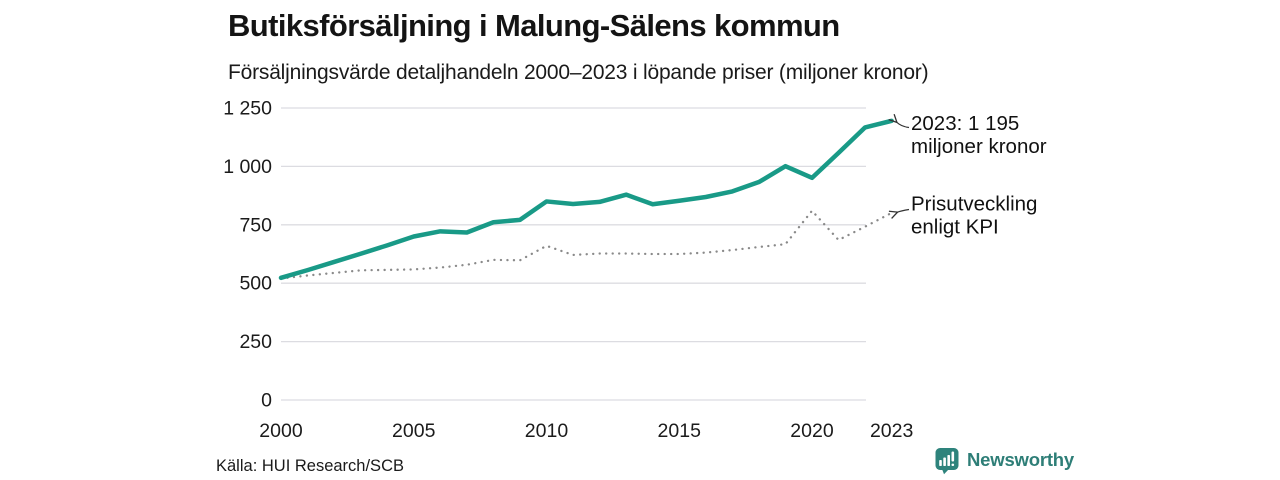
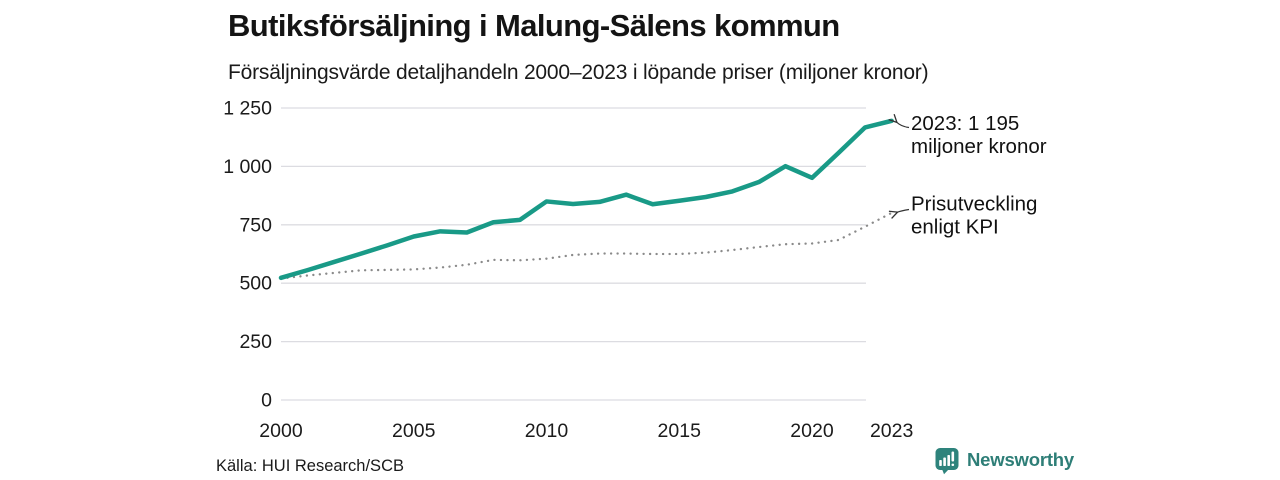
Prisutveckling enligt KPI/2010: 660 -> 600
Prisutveckling enligt KPI/2020: 810 -> 670
